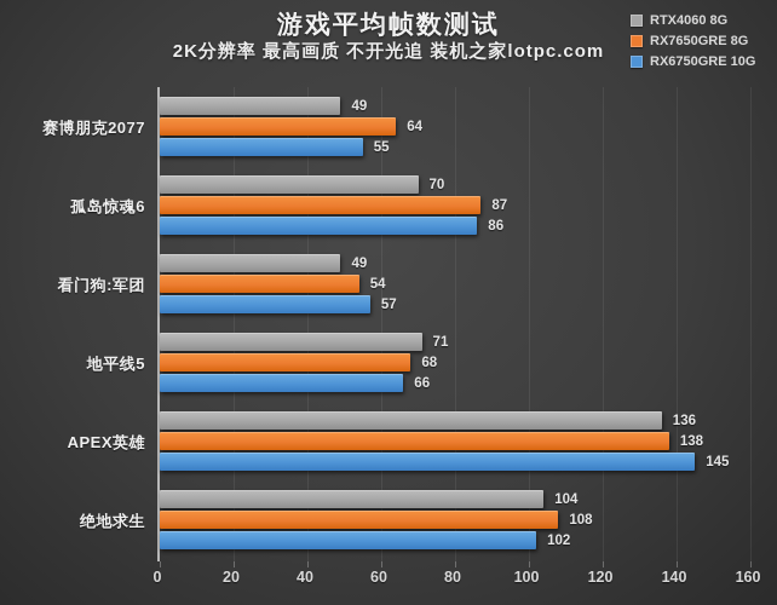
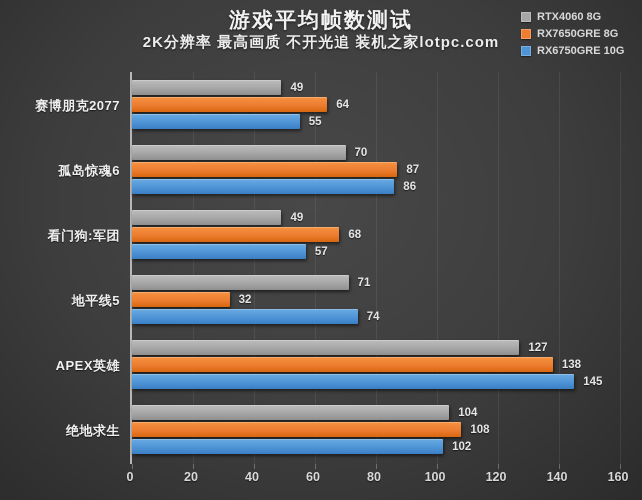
RX7650GRE 8G/看门狗:军团: 54 -> 68
RX7650GRE 8G/地平线5: 68 -> 32
RX6750GRE 10G/地平线5: 66 -> 74
RTX4060 8G/APEX英雄: 136 -> 127
